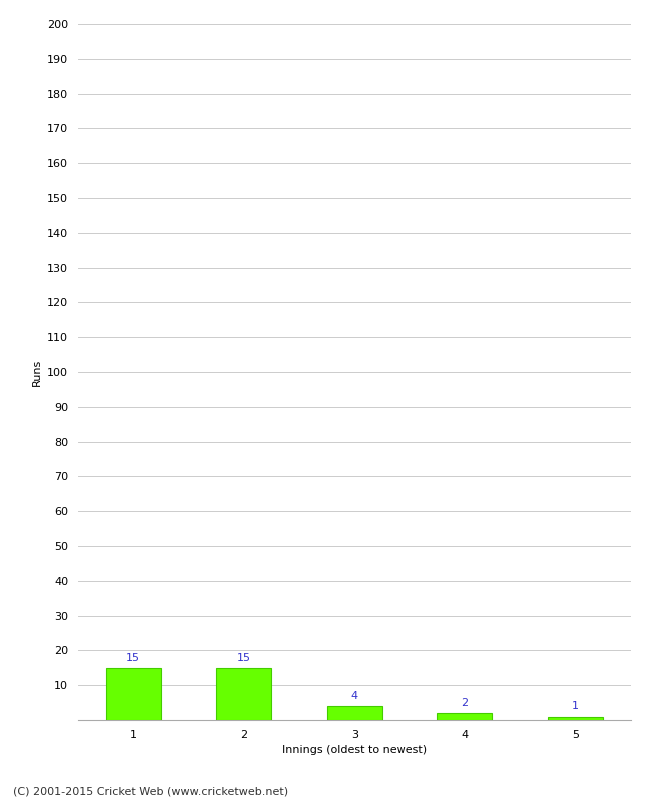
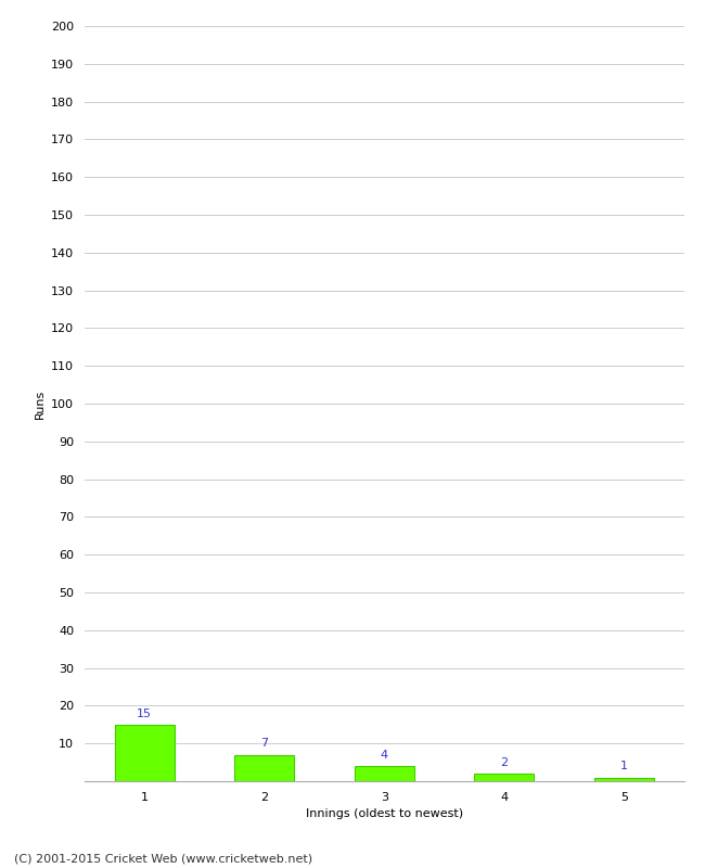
2: 15 -> 7
